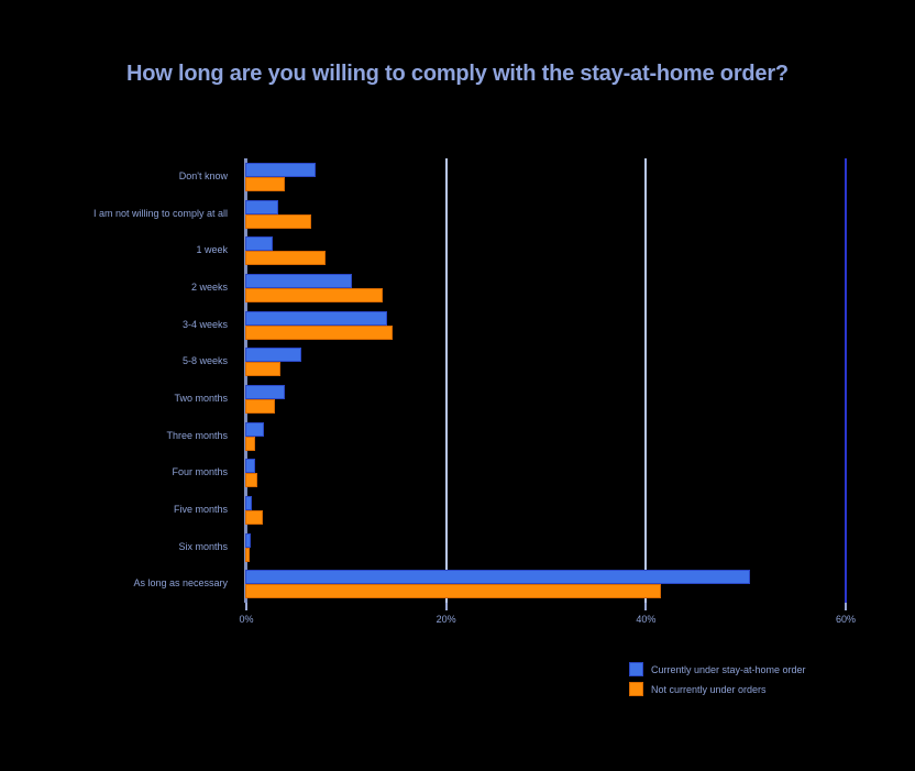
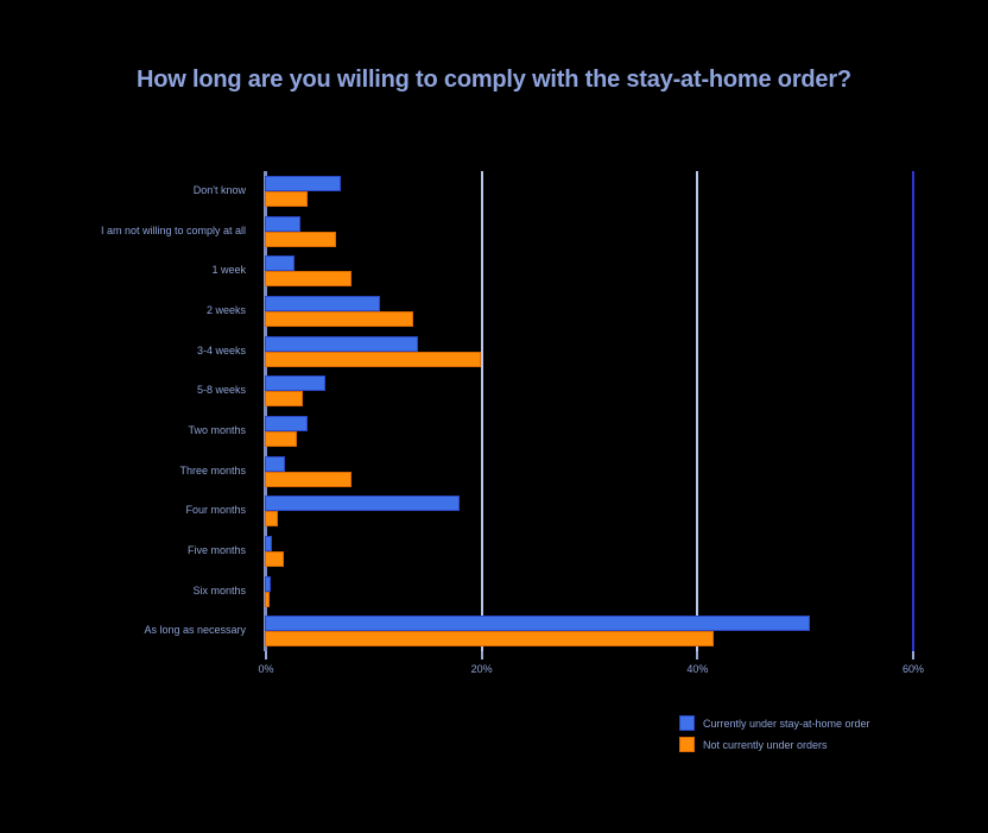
Not currently under orders/3-4 weeks: 15% -> 20%
Not currently under orders/Three months: 1% -> 8%
Currently under stay-at-home order/Four months: 1% -> 18%
